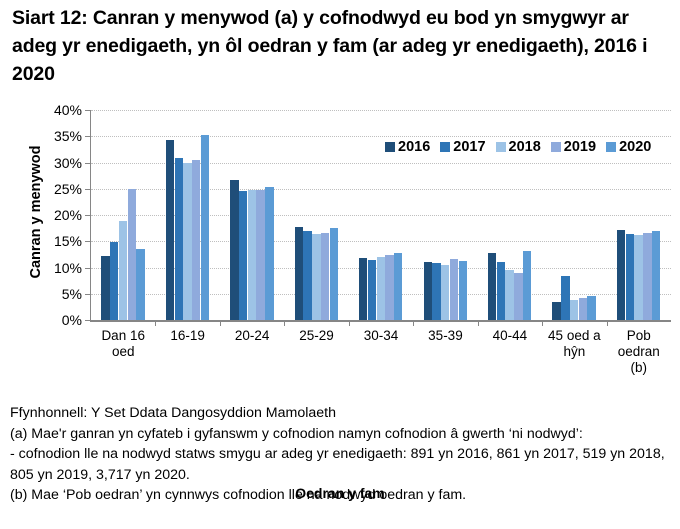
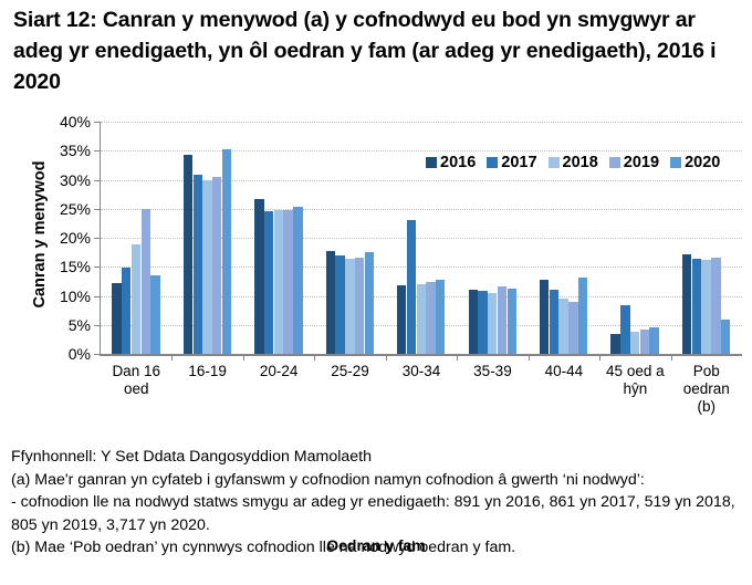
2017/30-34: 11% -> 23%
2020/Pob oedran (b): 17% -> 6%
